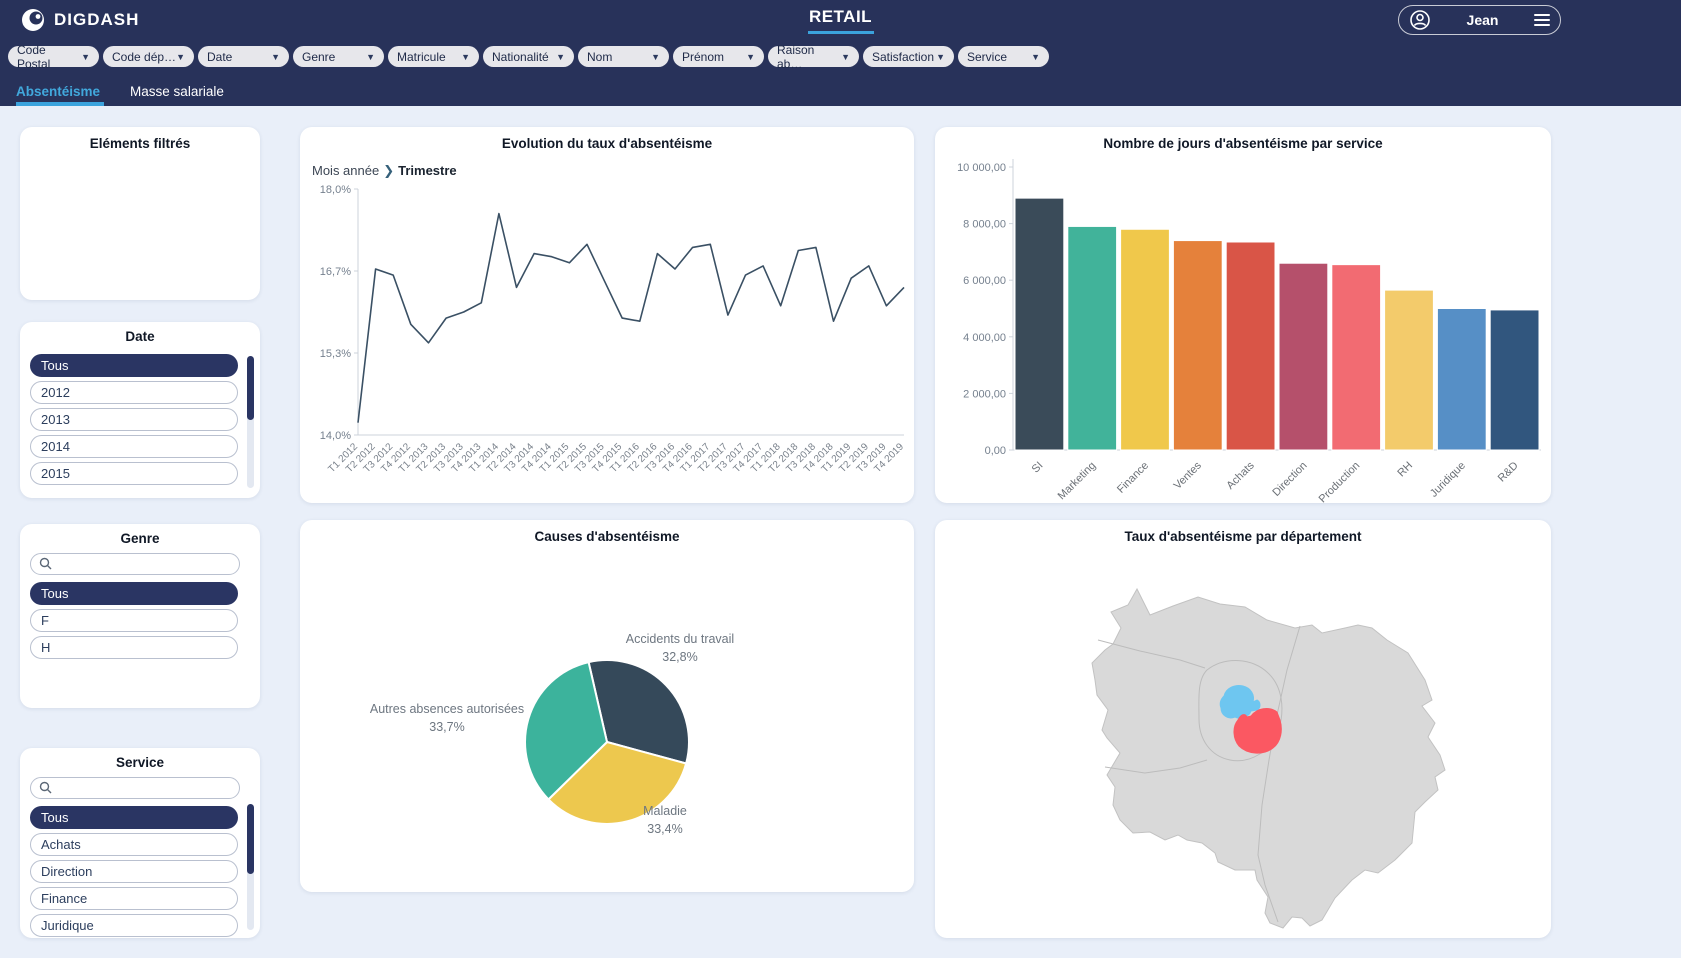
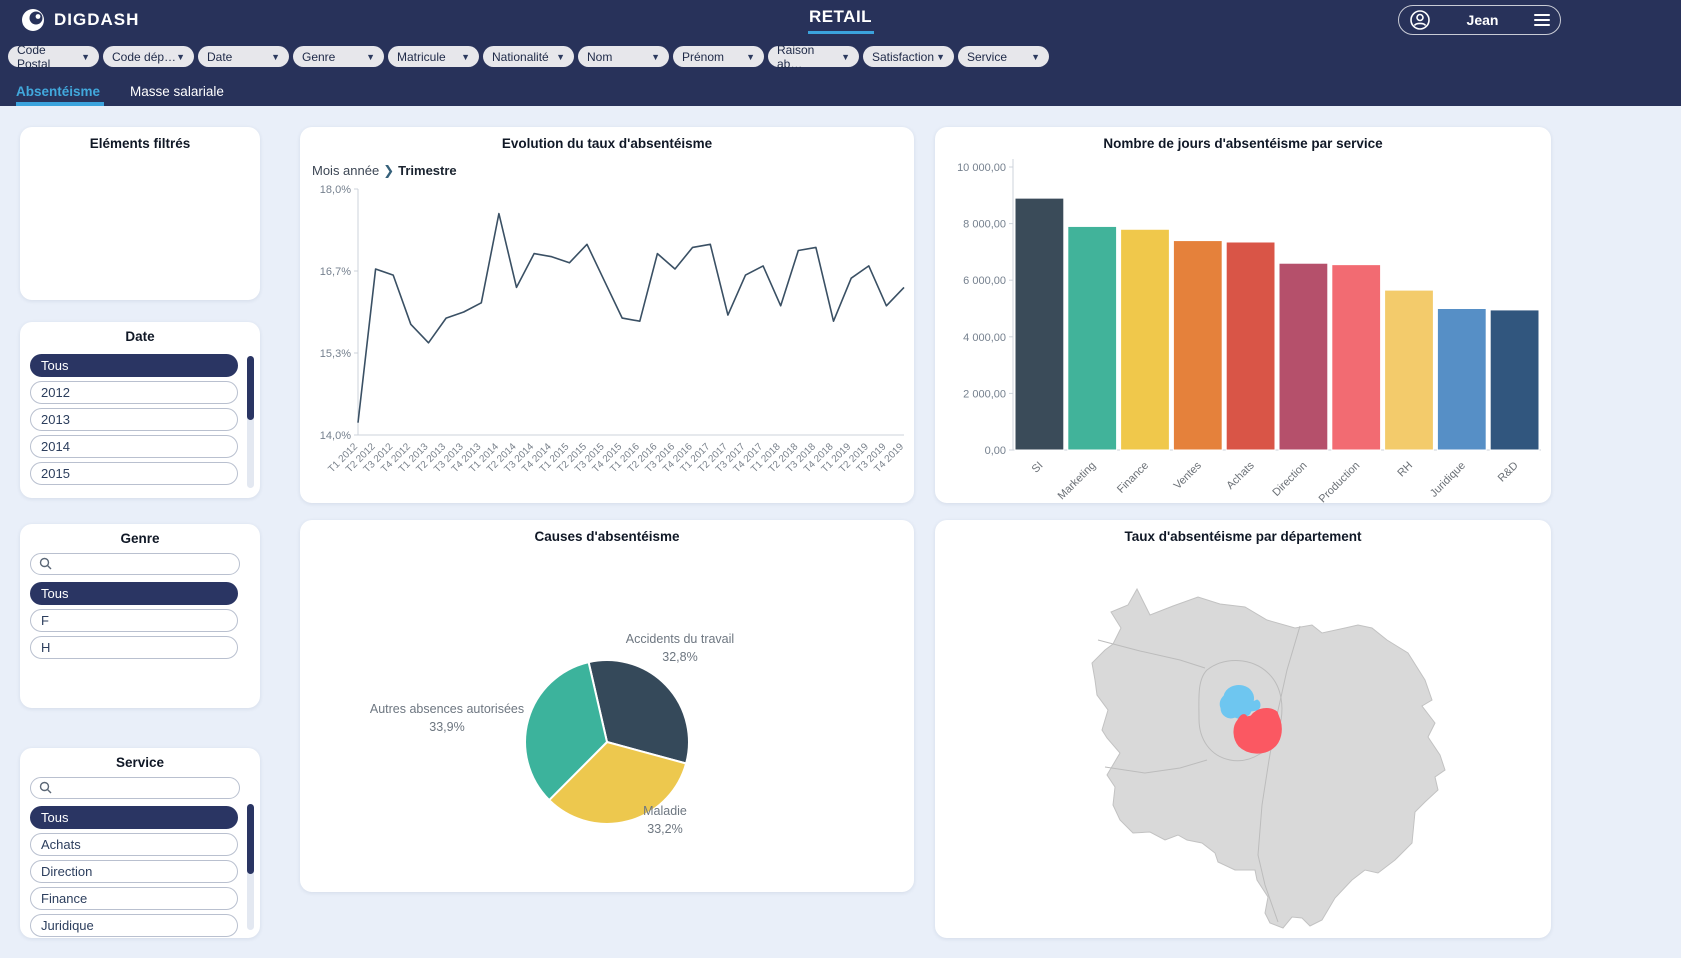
Causes d'absentéisme/Maladie: 33,4% -> 33,2%
Causes d'absentéisme/Autres absences autorisées: 33,7% -> 33,9%
